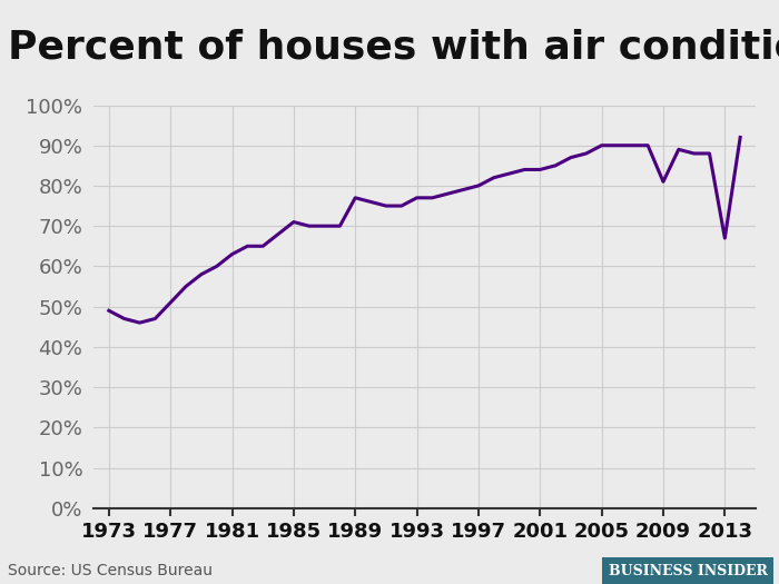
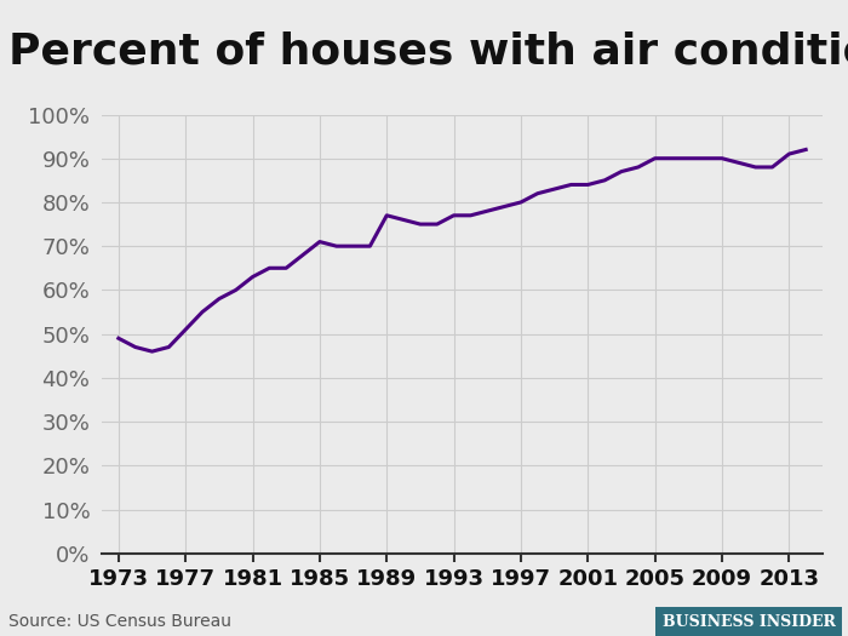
2009: 81% -> 90%
2013: 67% -> 91%
